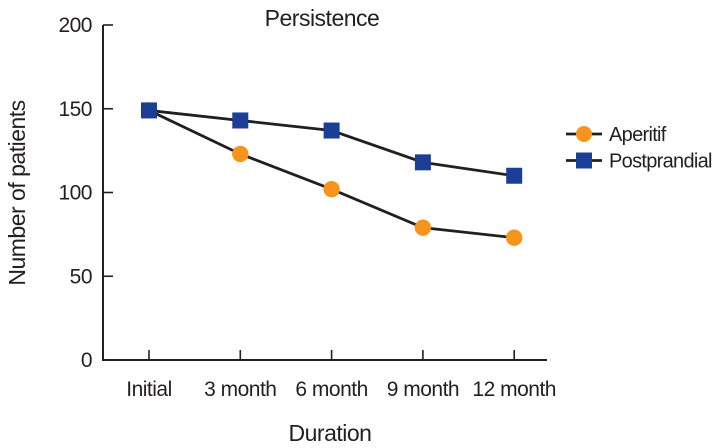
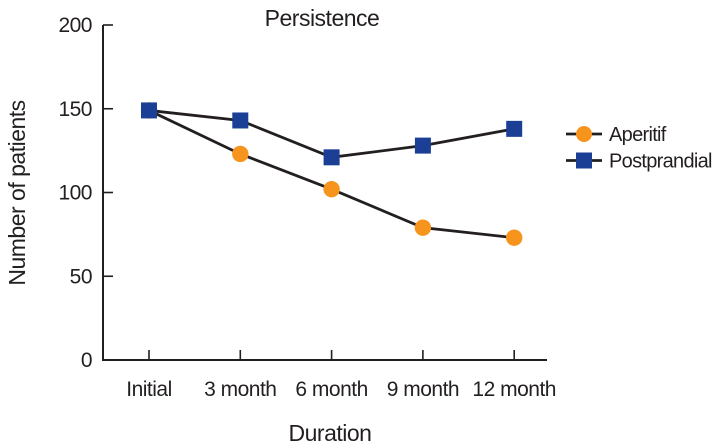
Postprandial/6 month: 137 -> 121
Postprandial/9 month: 118 -> 128
Postprandial/12 month: 110 -> 138
